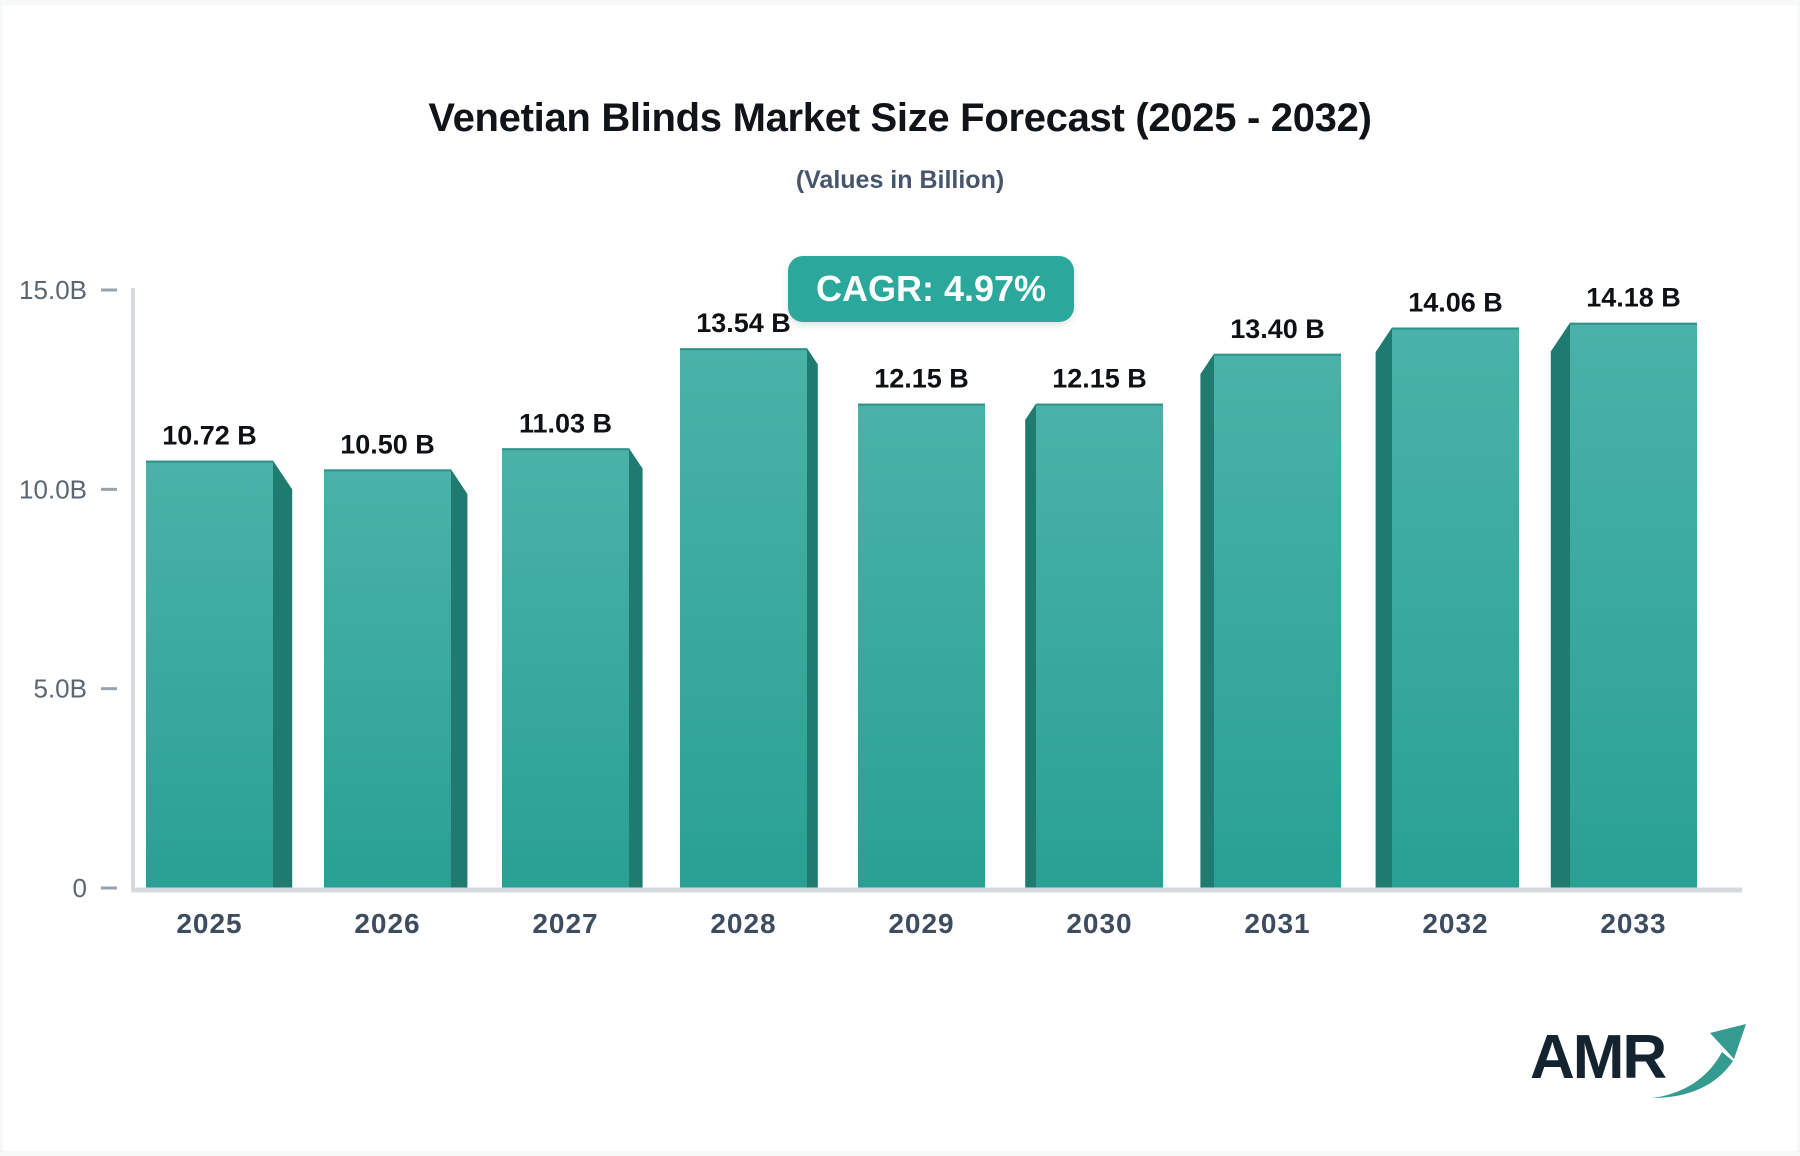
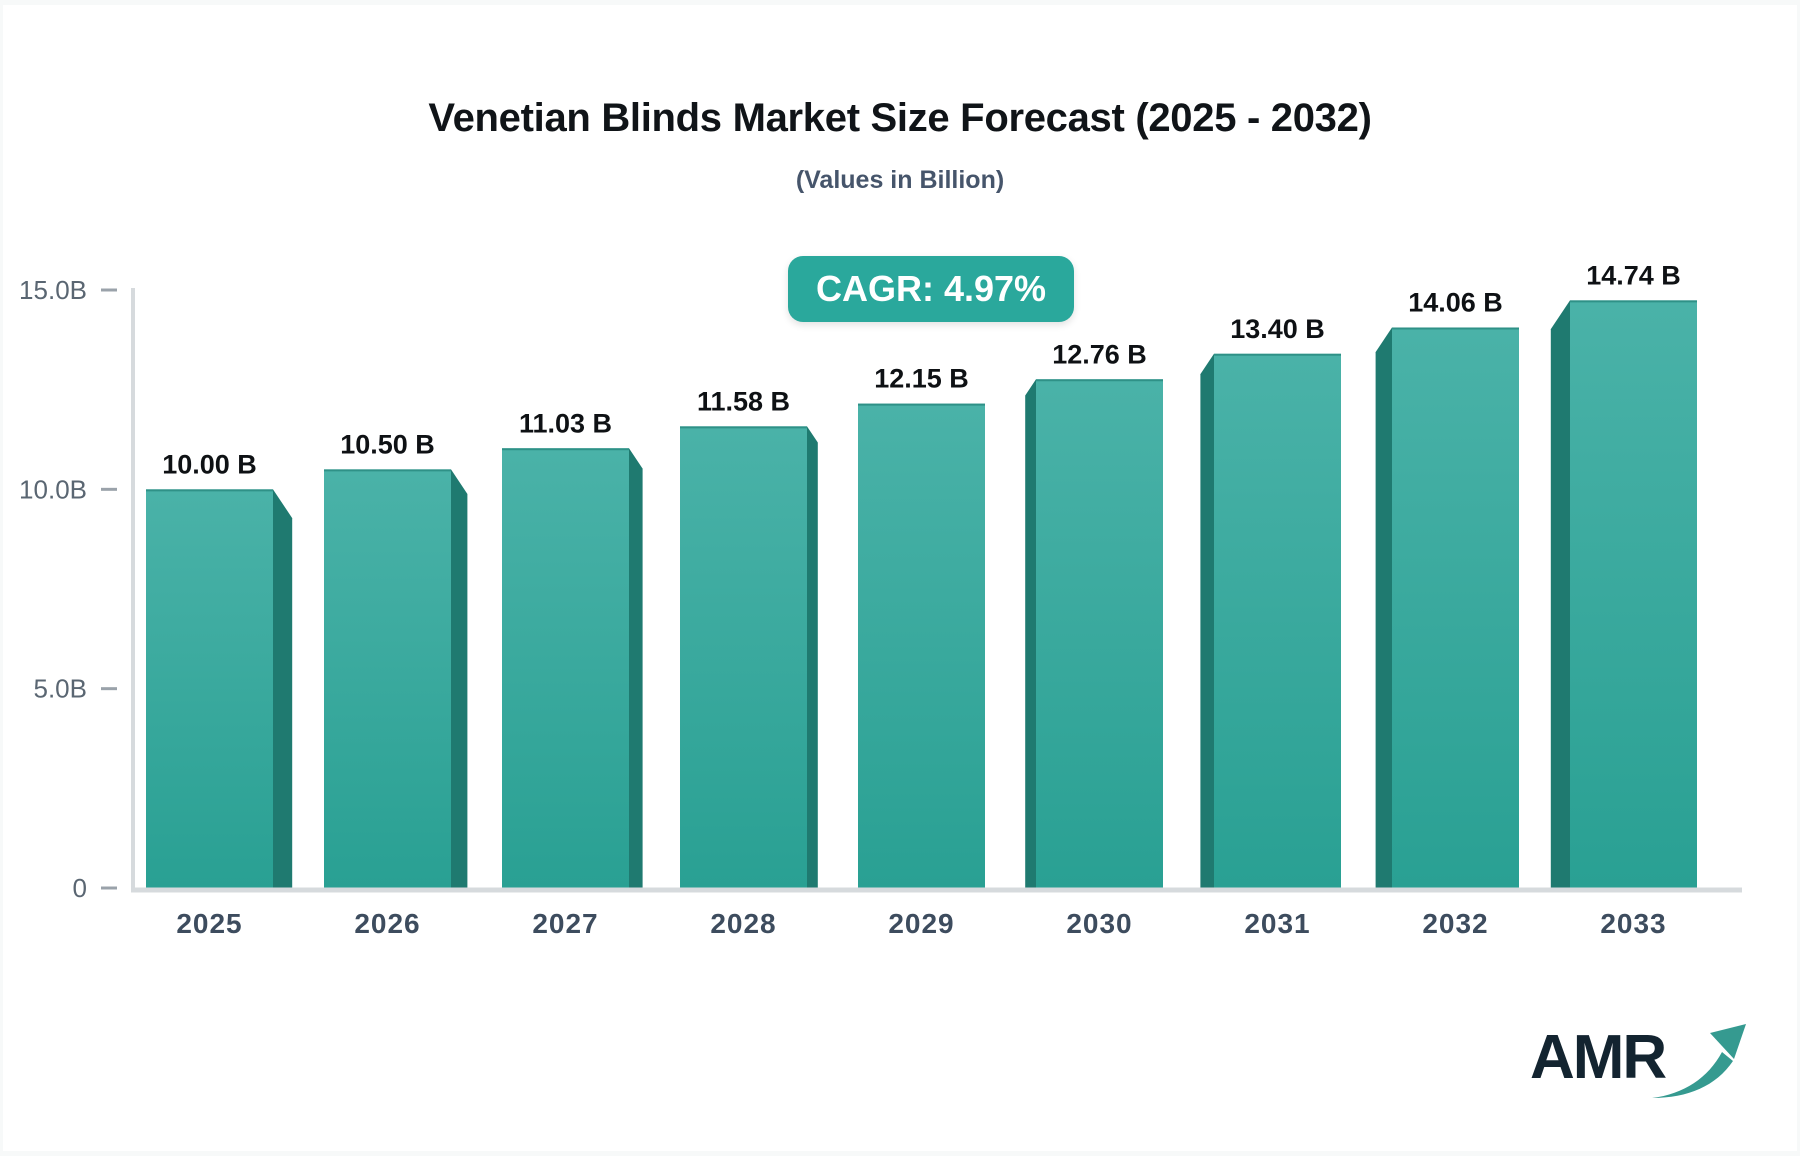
2025: 10.72 -> 10.00
2028: 13.54 -> 11.58
2030: 12.15 -> 12.76
2033: 14.18 -> 14.74
